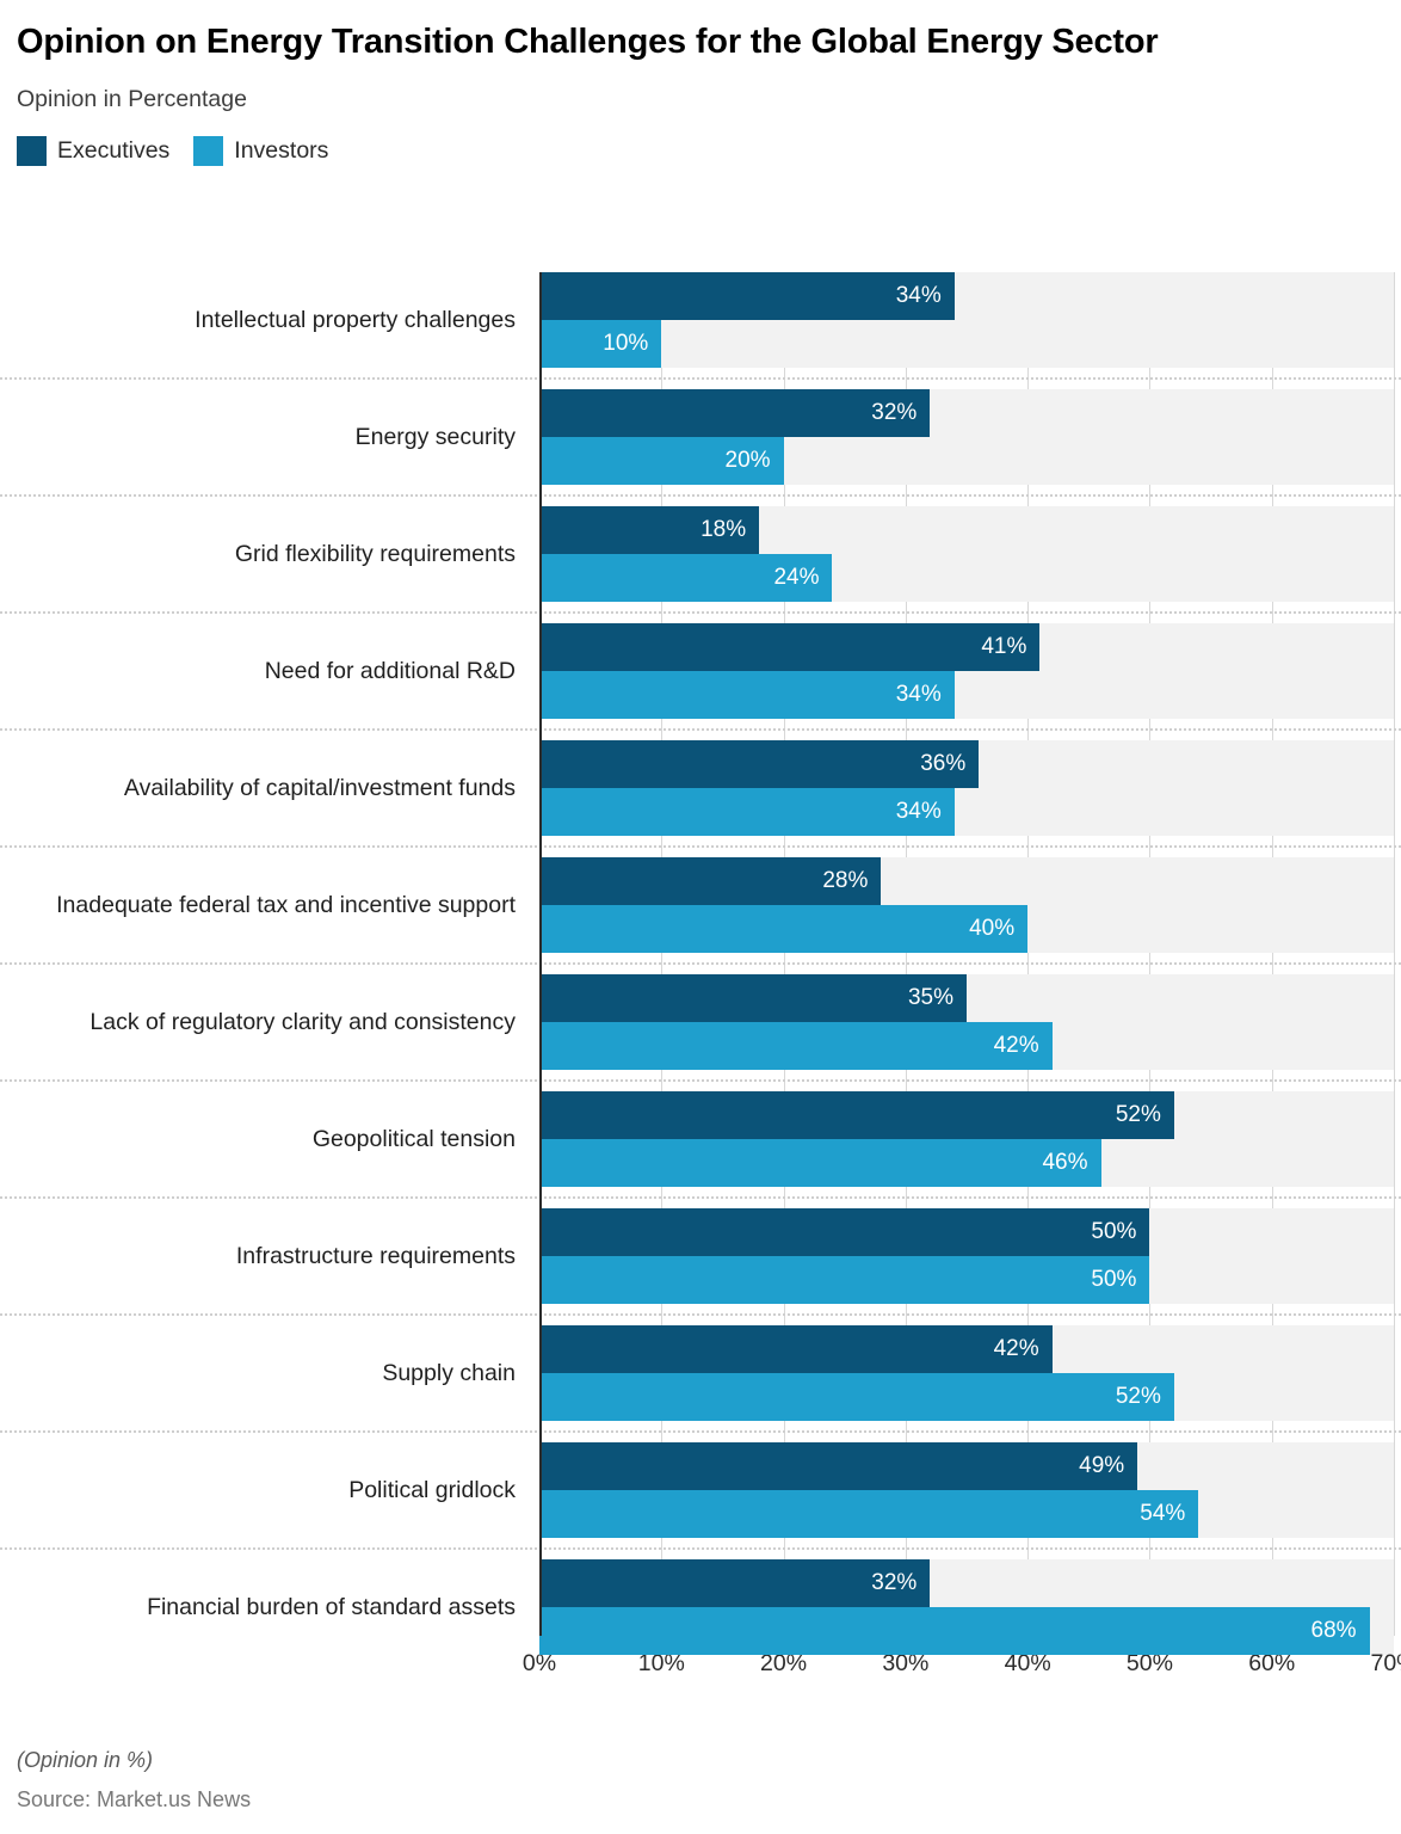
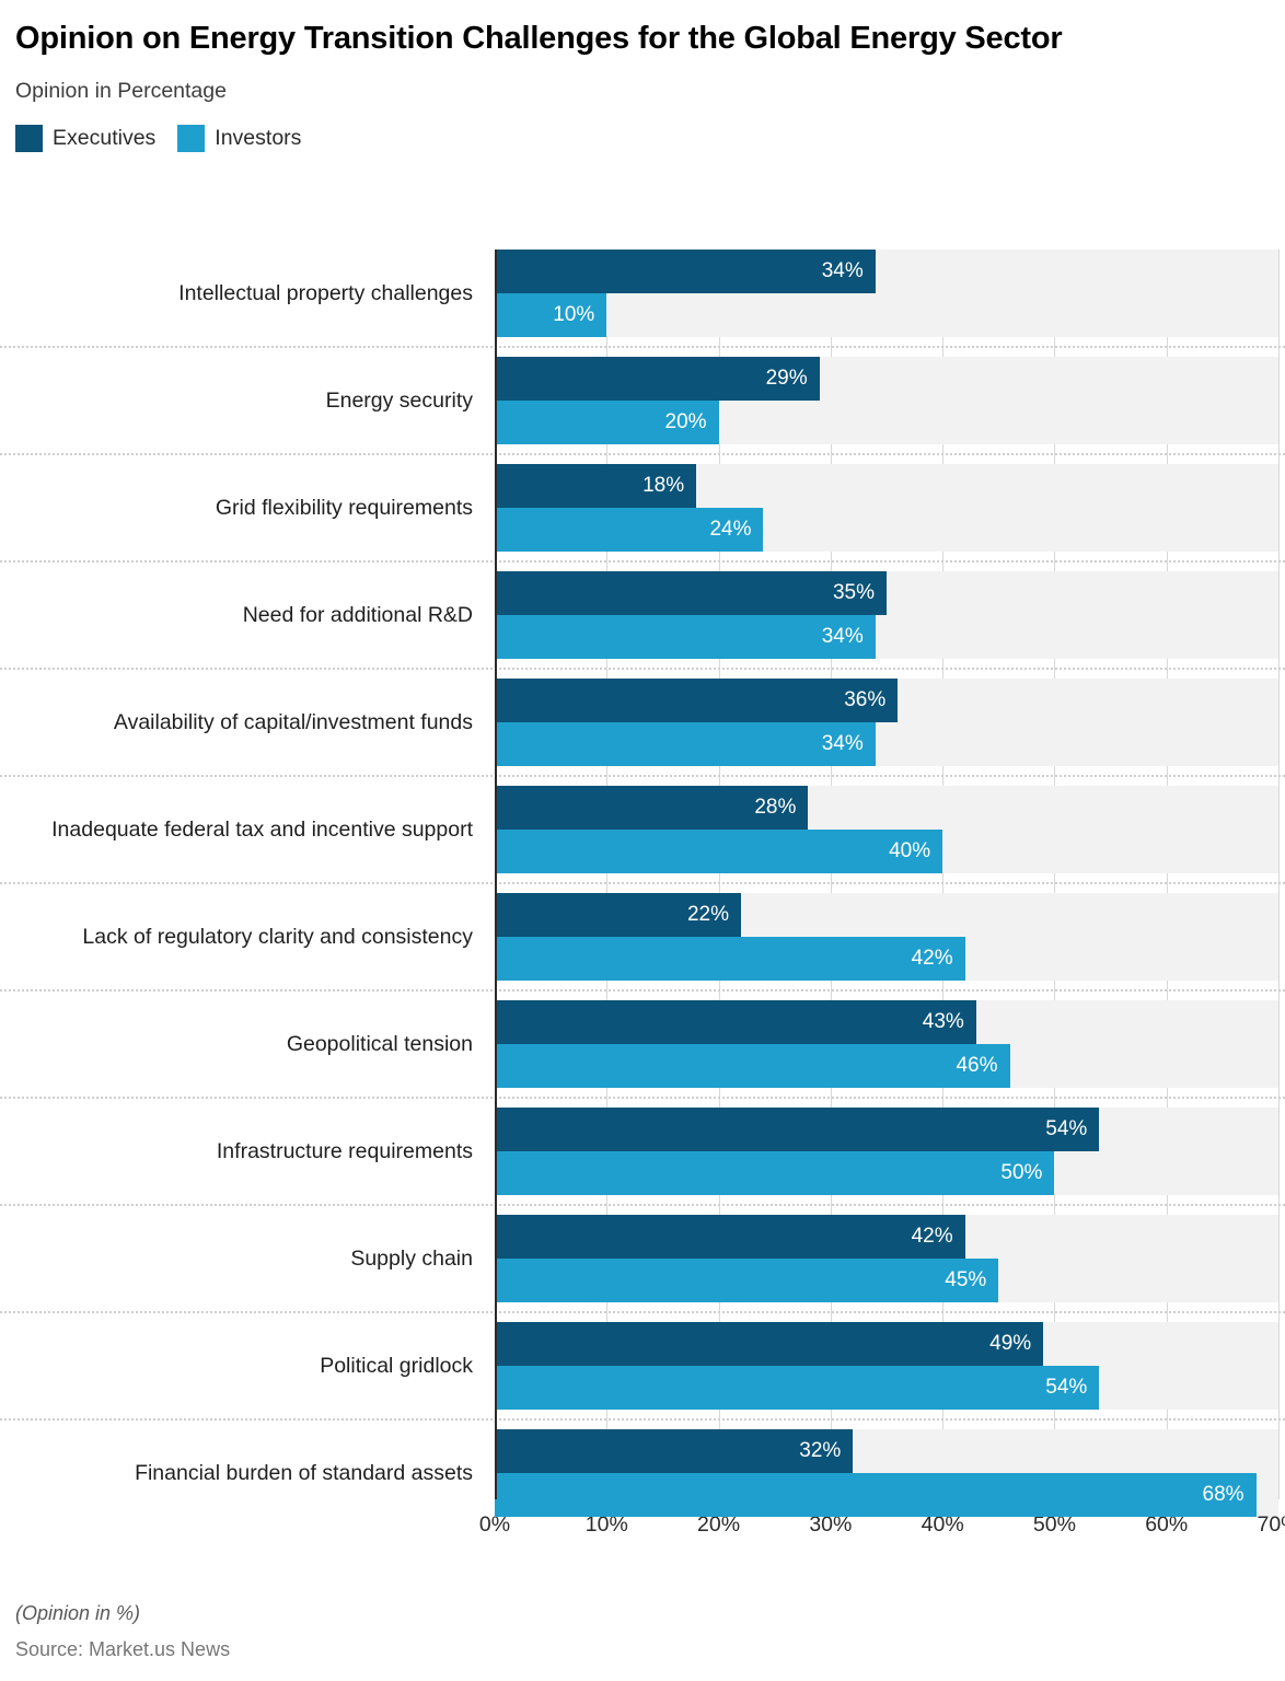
Executives/Energy security: 32% -> 29%
Executives/Need for additional R&D: 41% -> 35%
Executives/Lack of regulatory clarity and consistency: 35% -> 22%
Executives/Geopolitical tension: 52% -> 43%
Executives/Infrastructure requirements: 50% -> 54%
Investors/Supply chain: 52% -> 45%
